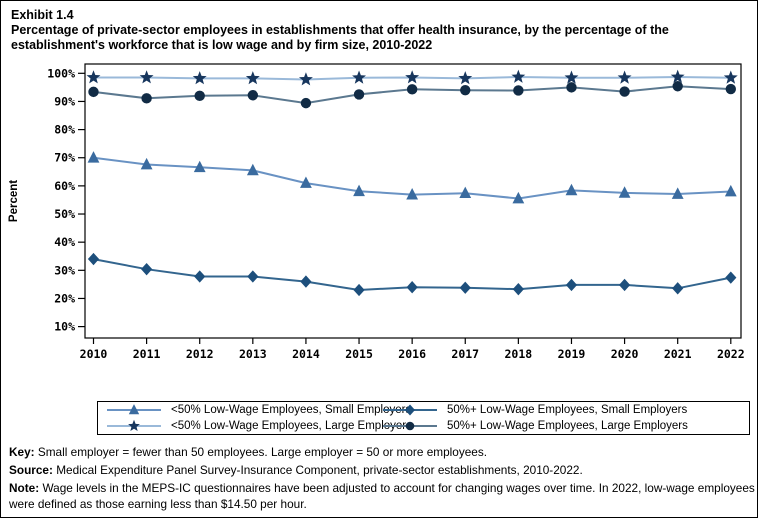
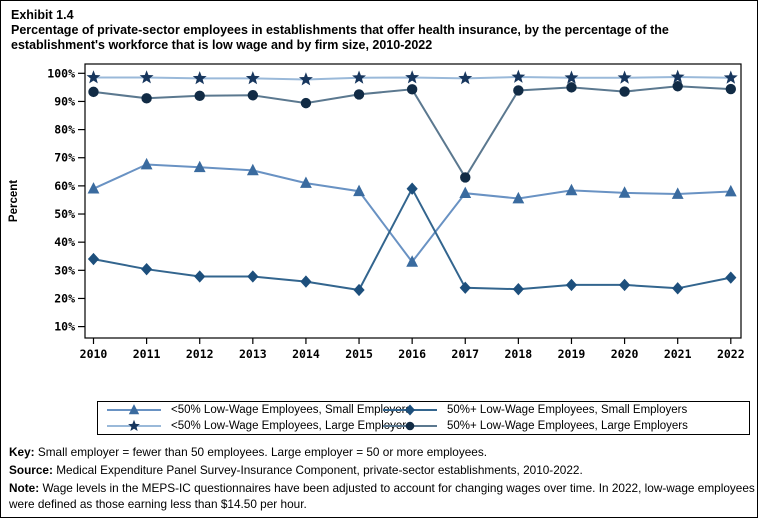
<50% Low-Wage Employees, Small Employers/2010: 70% -> 59%
<50% Low-Wage Employees, Small Employers/2016: 57% -> 33%
50%+ Low-Wage Employees, Small Employers/2016: 24% -> 59%
50%+ Low-Wage Employees, Large Employers/2017: 94% -> 63%
